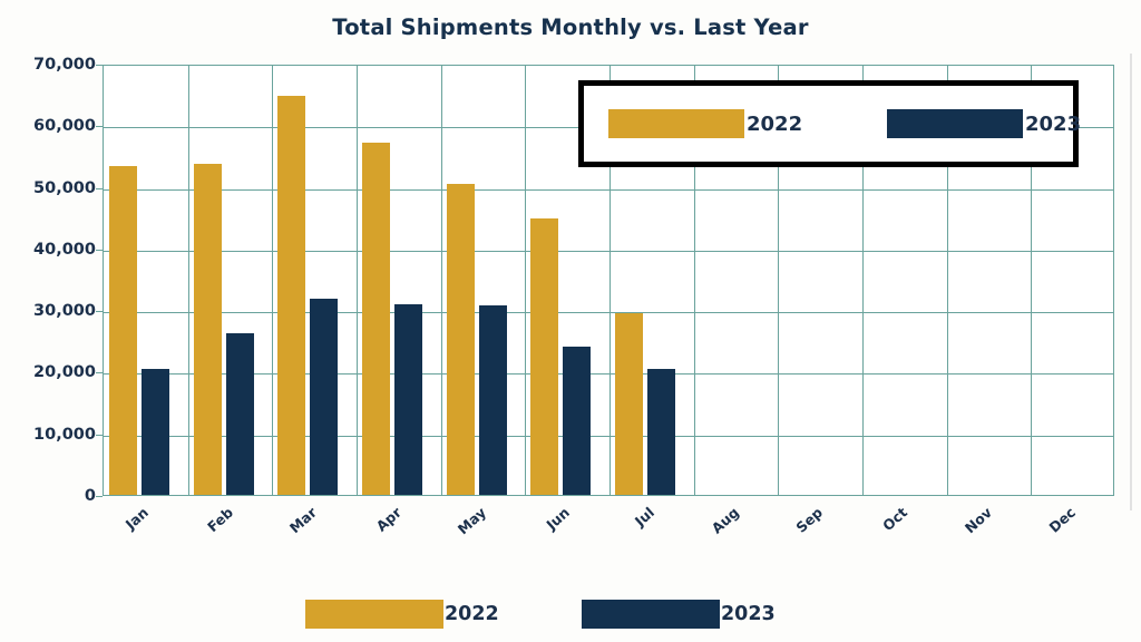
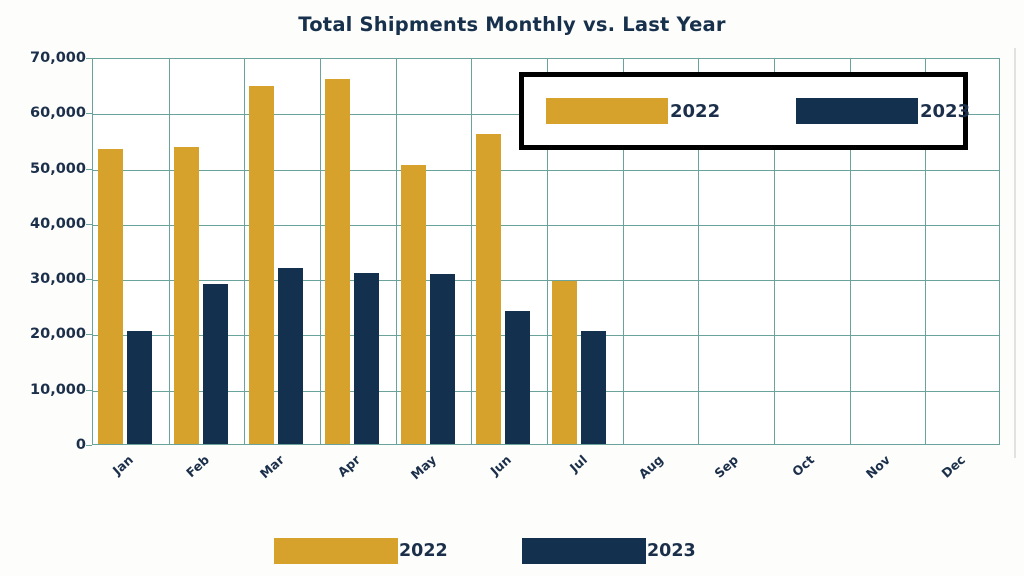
2023/Feb: 26000 -> 29000
2022/Apr: 57000 -> 66000
2022/Jun: 45000 -> 56000
